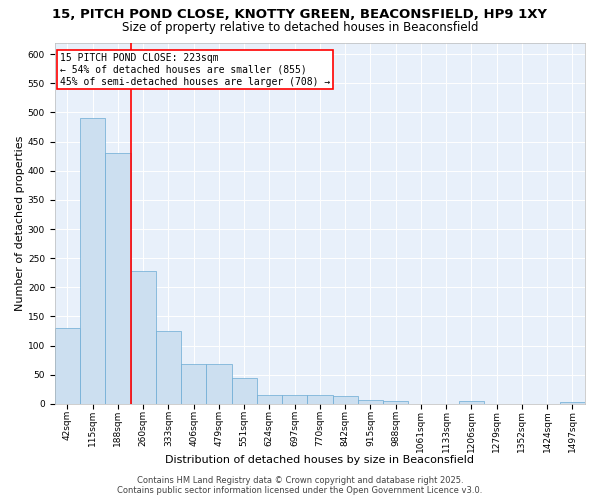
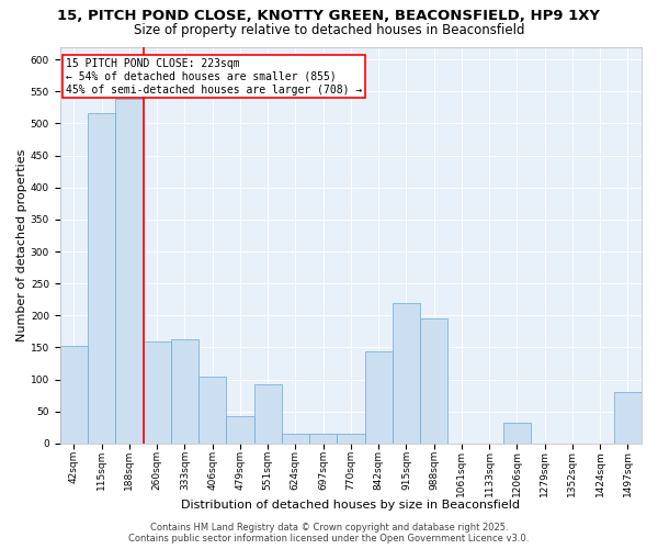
42sqm: 130 -> 152
115sqm: 490 -> 516
188sqm: 430 -> 538
260sqm: 228 -> 160
333sqm: 125 -> 162
406sqm: 68 -> 104
479sqm: 68 -> 42
551sqm: 44 -> 92
842sqm: 13 -> 144
915sqm: 7 -> 220
988sqm: 5 -> 196
1206sqm: 5 -> 32
1497sqm: 4 -> 80
